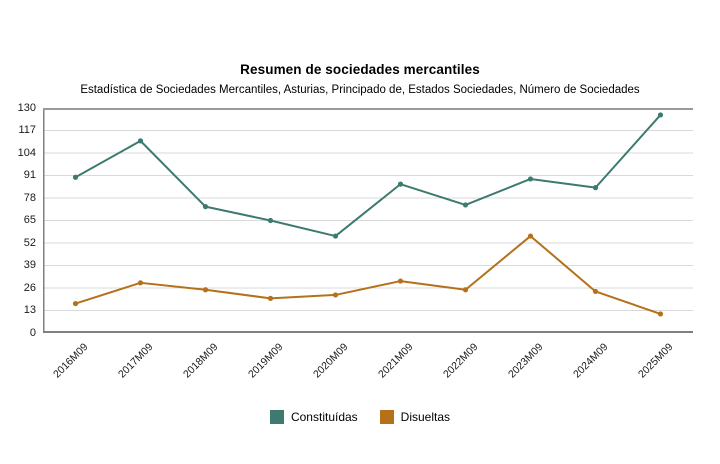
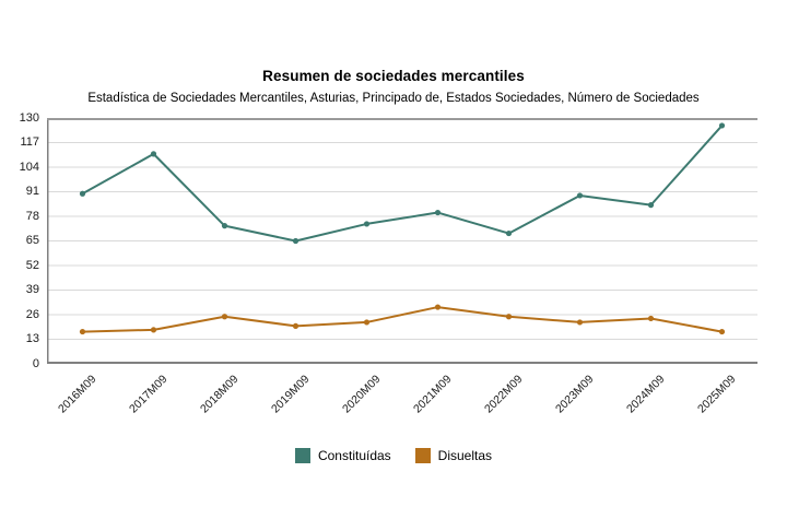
Disueltas/2017M09: 29 -> 18
Constituídas/2020M09: 56 -> 74
Constituídas/2021M09: 86 -> 80
Constituídas/2022M09: 74 -> 69
Disueltas/2023M09: 56 -> 22
Disueltas/2025M09: 11 -> 17
